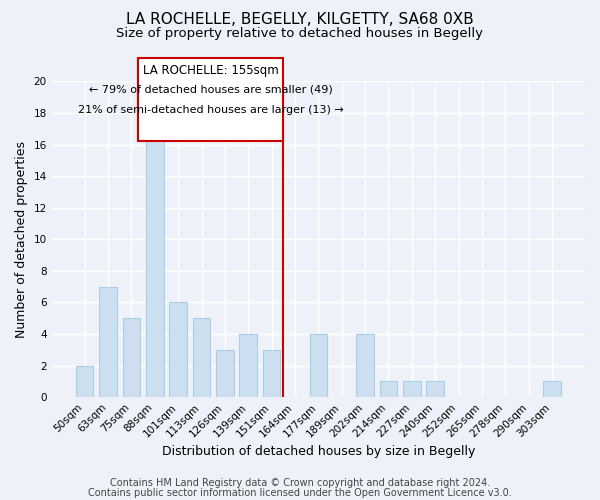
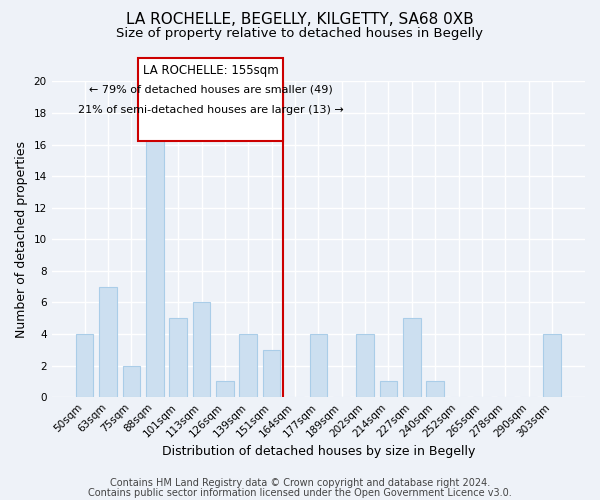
50sqm: 2 -> 4
75sqm: 5 -> 2
101sqm: 6 -> 5
113sqm: 5 -> 6
126sqm: 3 -> 1
227sqm: 1 -> 5
303sqm: 1 -> 4
